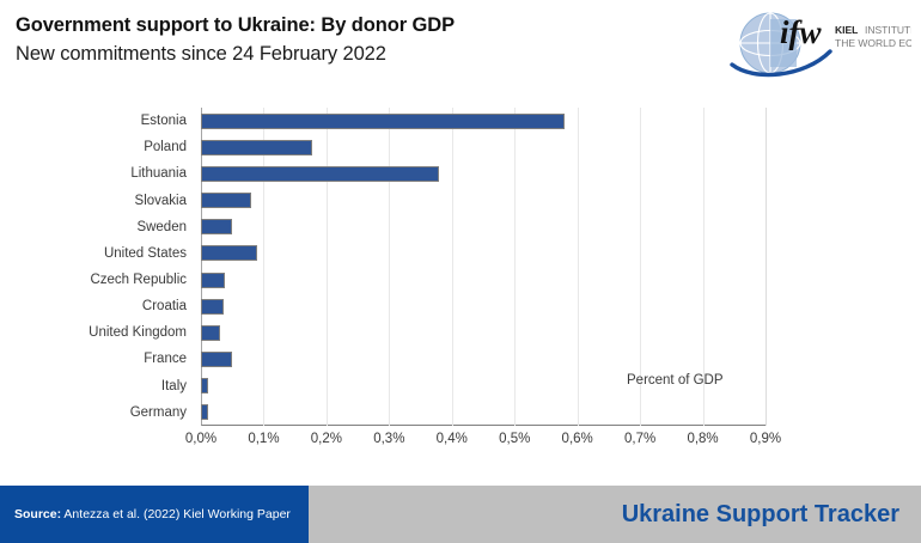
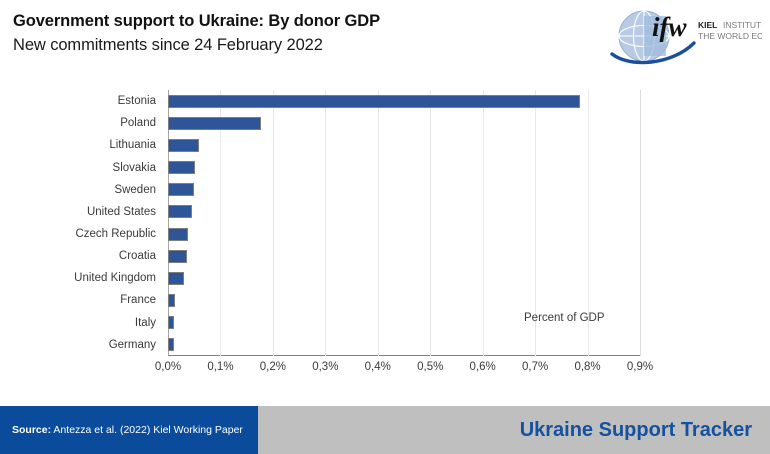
Estonia: 0,58% -> 0,79%
Lithuania: 0,38% -> 0,06%
Slovakia: 0,08% -> 0,05%
United States: 0,09% -> 0,04%
France: 0,05% -> 0,01%
